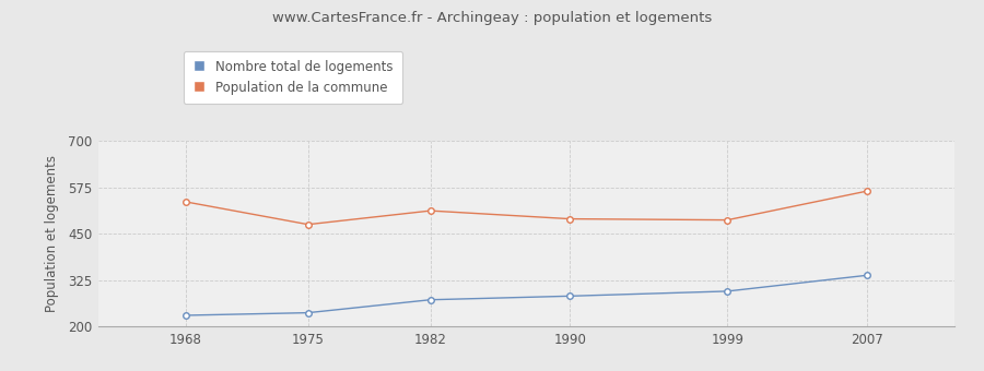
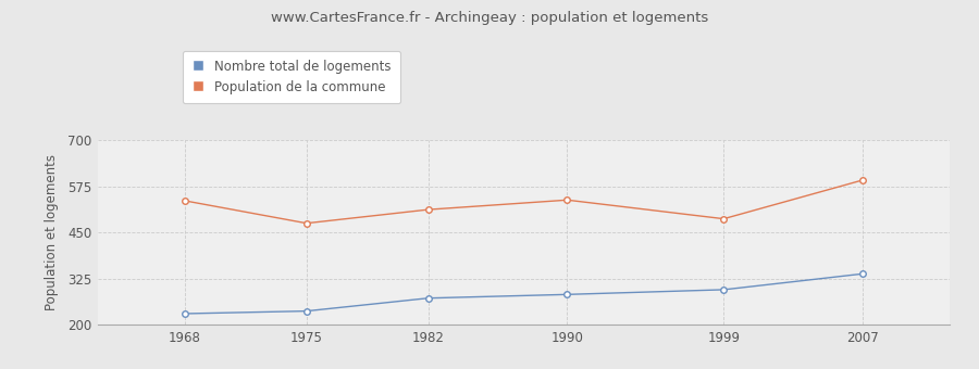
Population de la commune/1990: 490 -> 538
Population de la commune/2007: 565 -> 592
